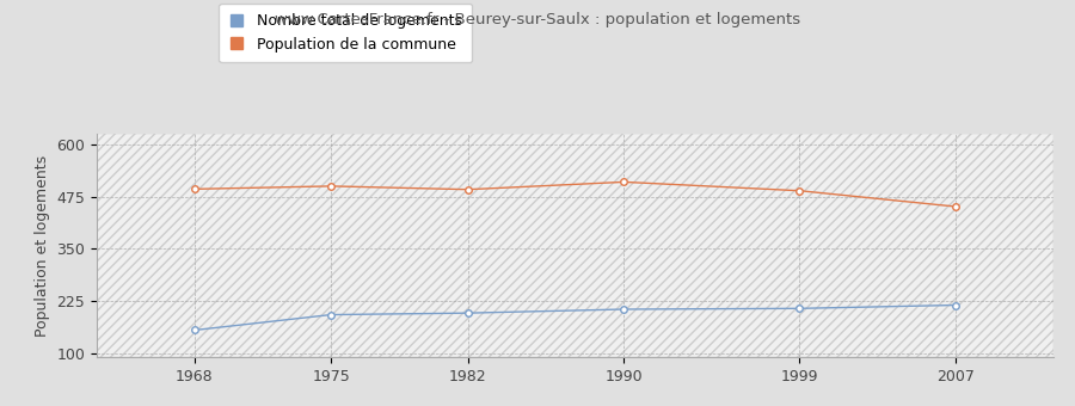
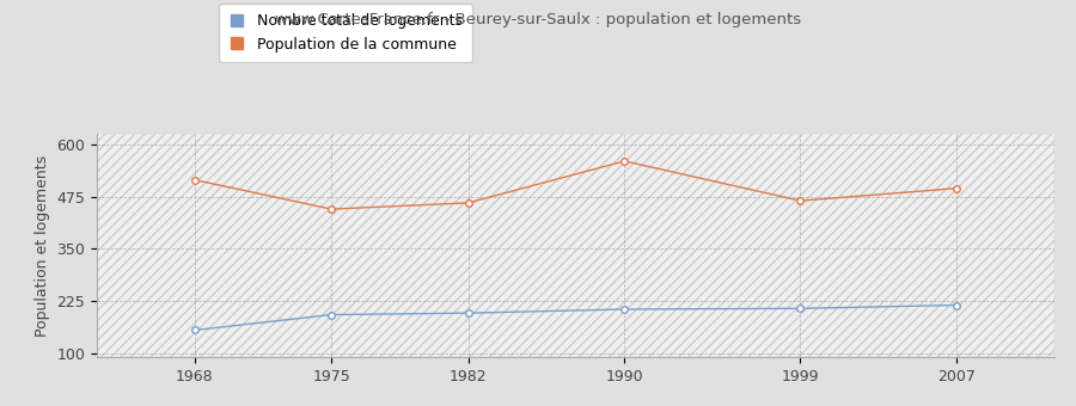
Population de la commune/1968: 493 -> 515
Population de la commune/1975: 500 -> 445
Population de la commune/1982: 492 -> 460
Population de la commune/1990: 510 -> 560
Population de la commune/1999: 489 -> 465
Population de la commune/2007: 451 -> 495
